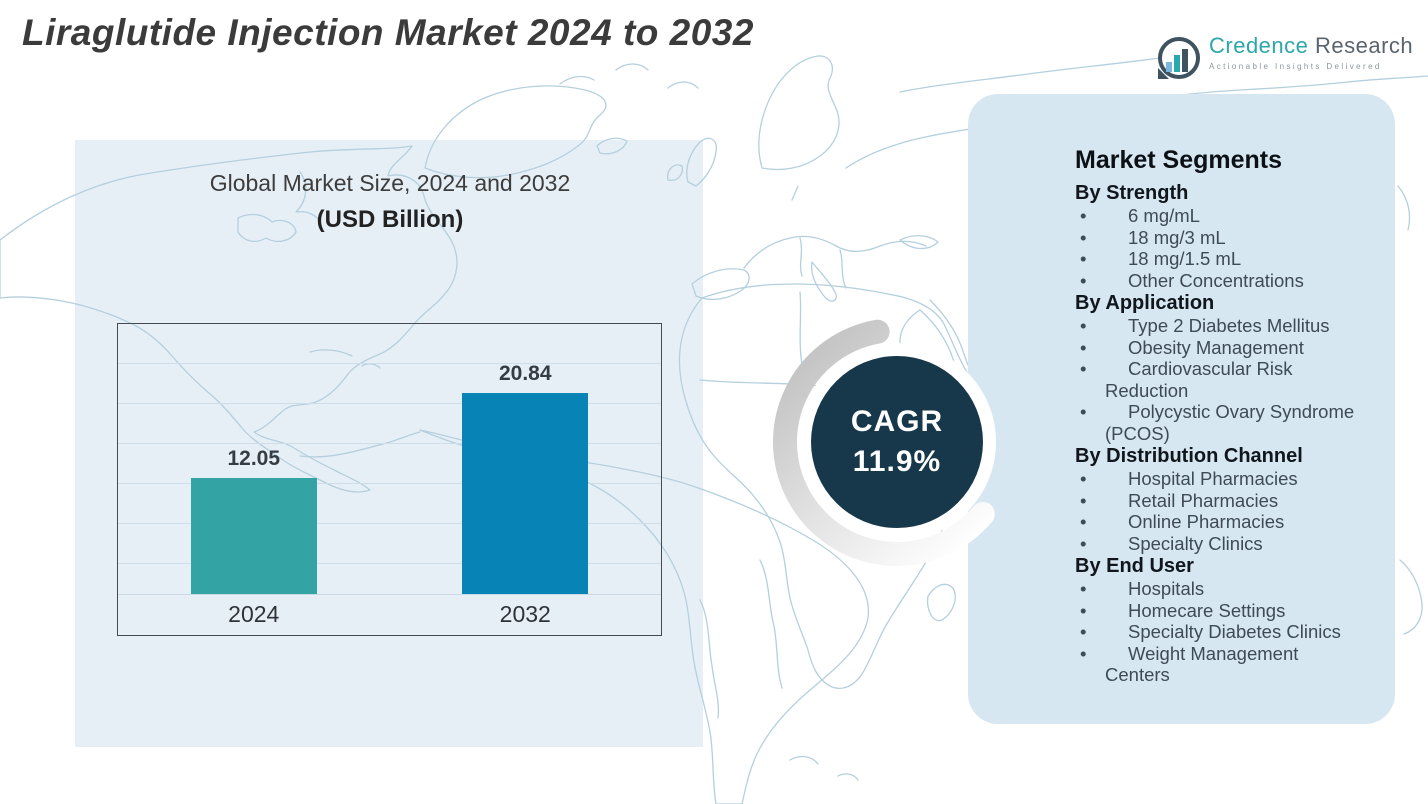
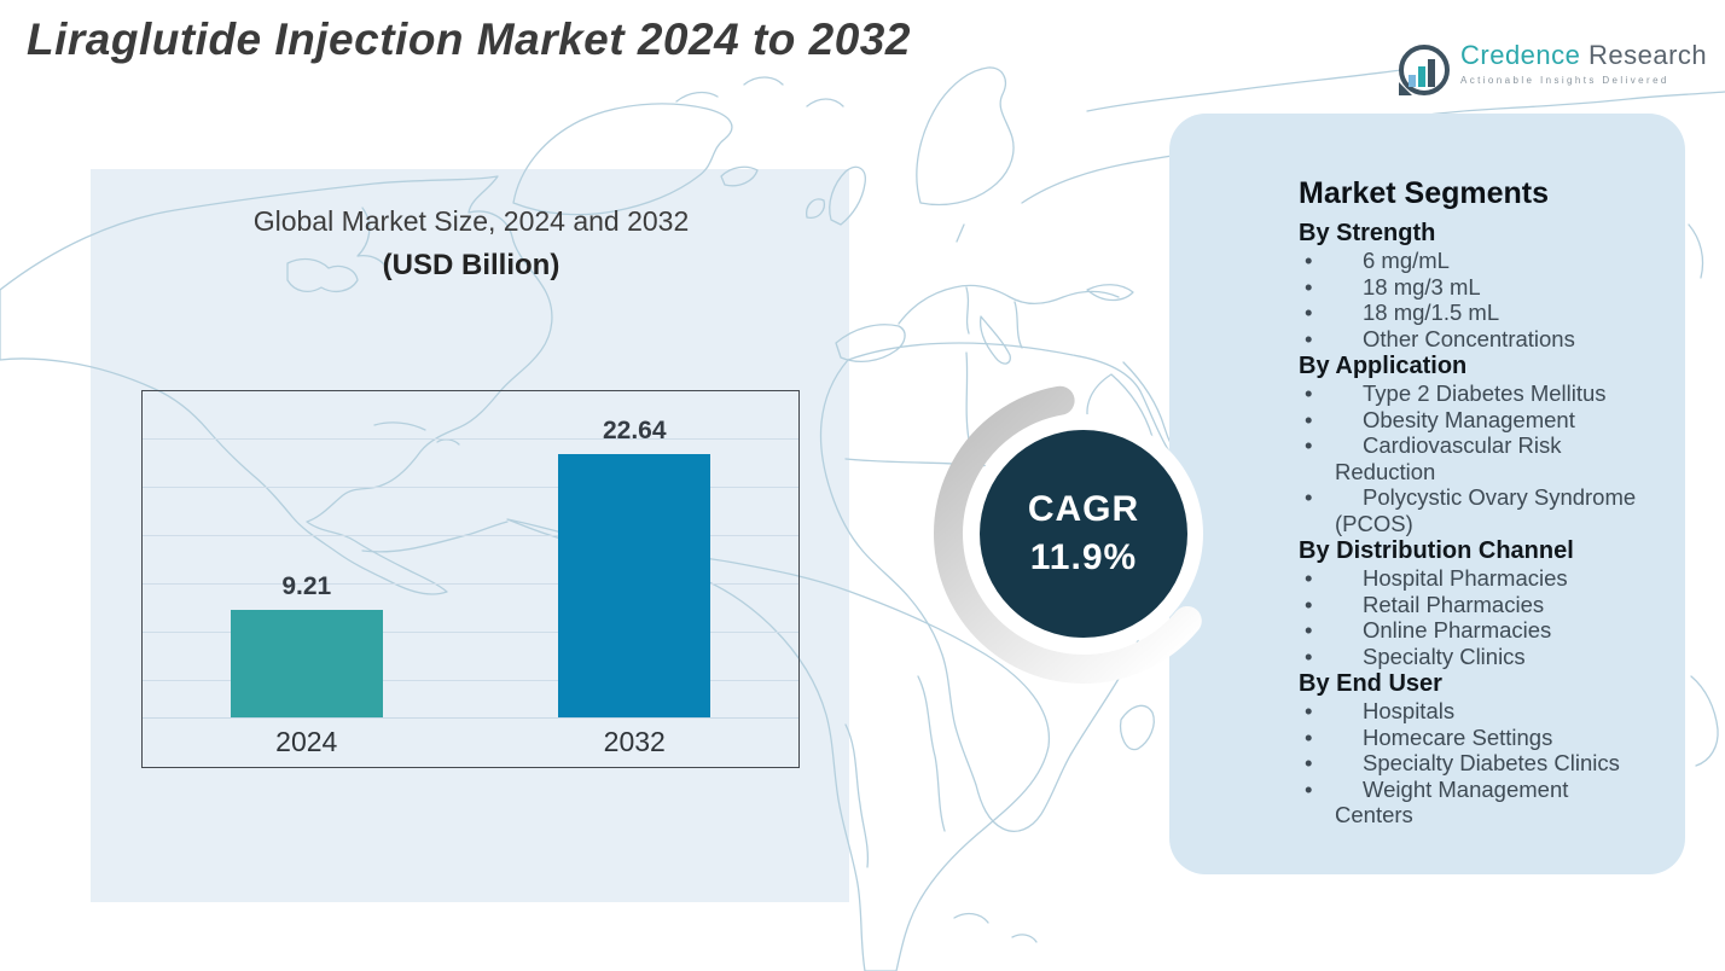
2024: 12.05 -> 9.21
2032: 20.84 -> 22.64
